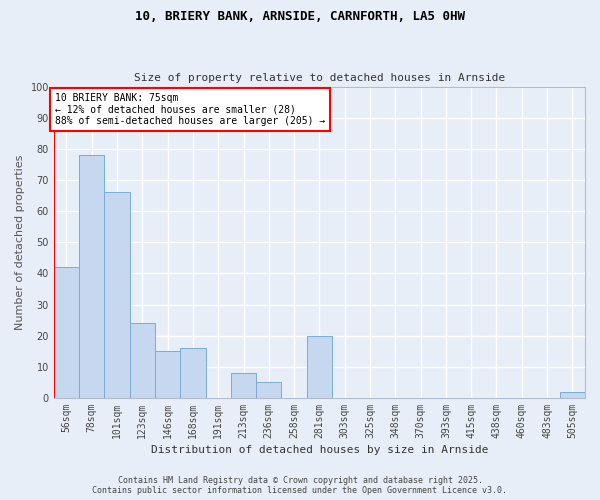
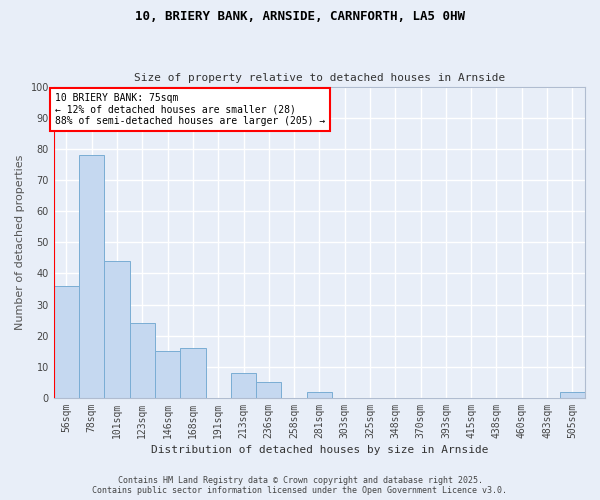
56sqm: 42 -> 36
101sqm: 66 -> 44
281sqm: 20 -> 2
